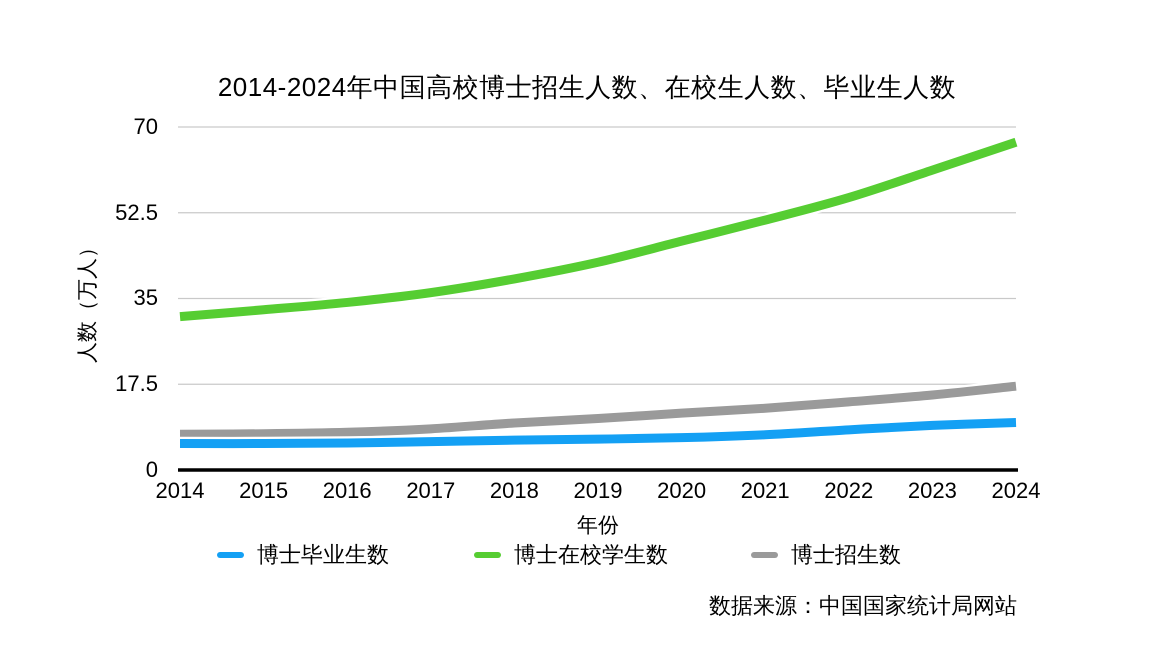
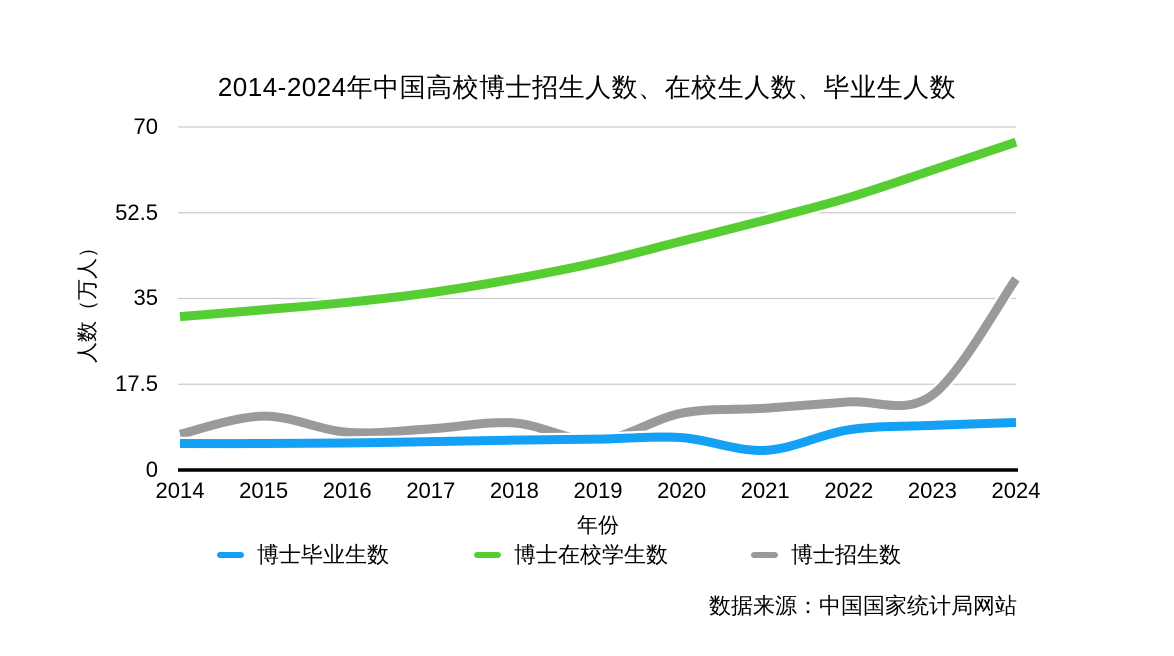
博士招生数/2015: 7 -> 11
博士招生数/2019: 10 -> 6
博士毕业生数/2021: 7 -> 4
博士招生数/2024: 17 -> 39
